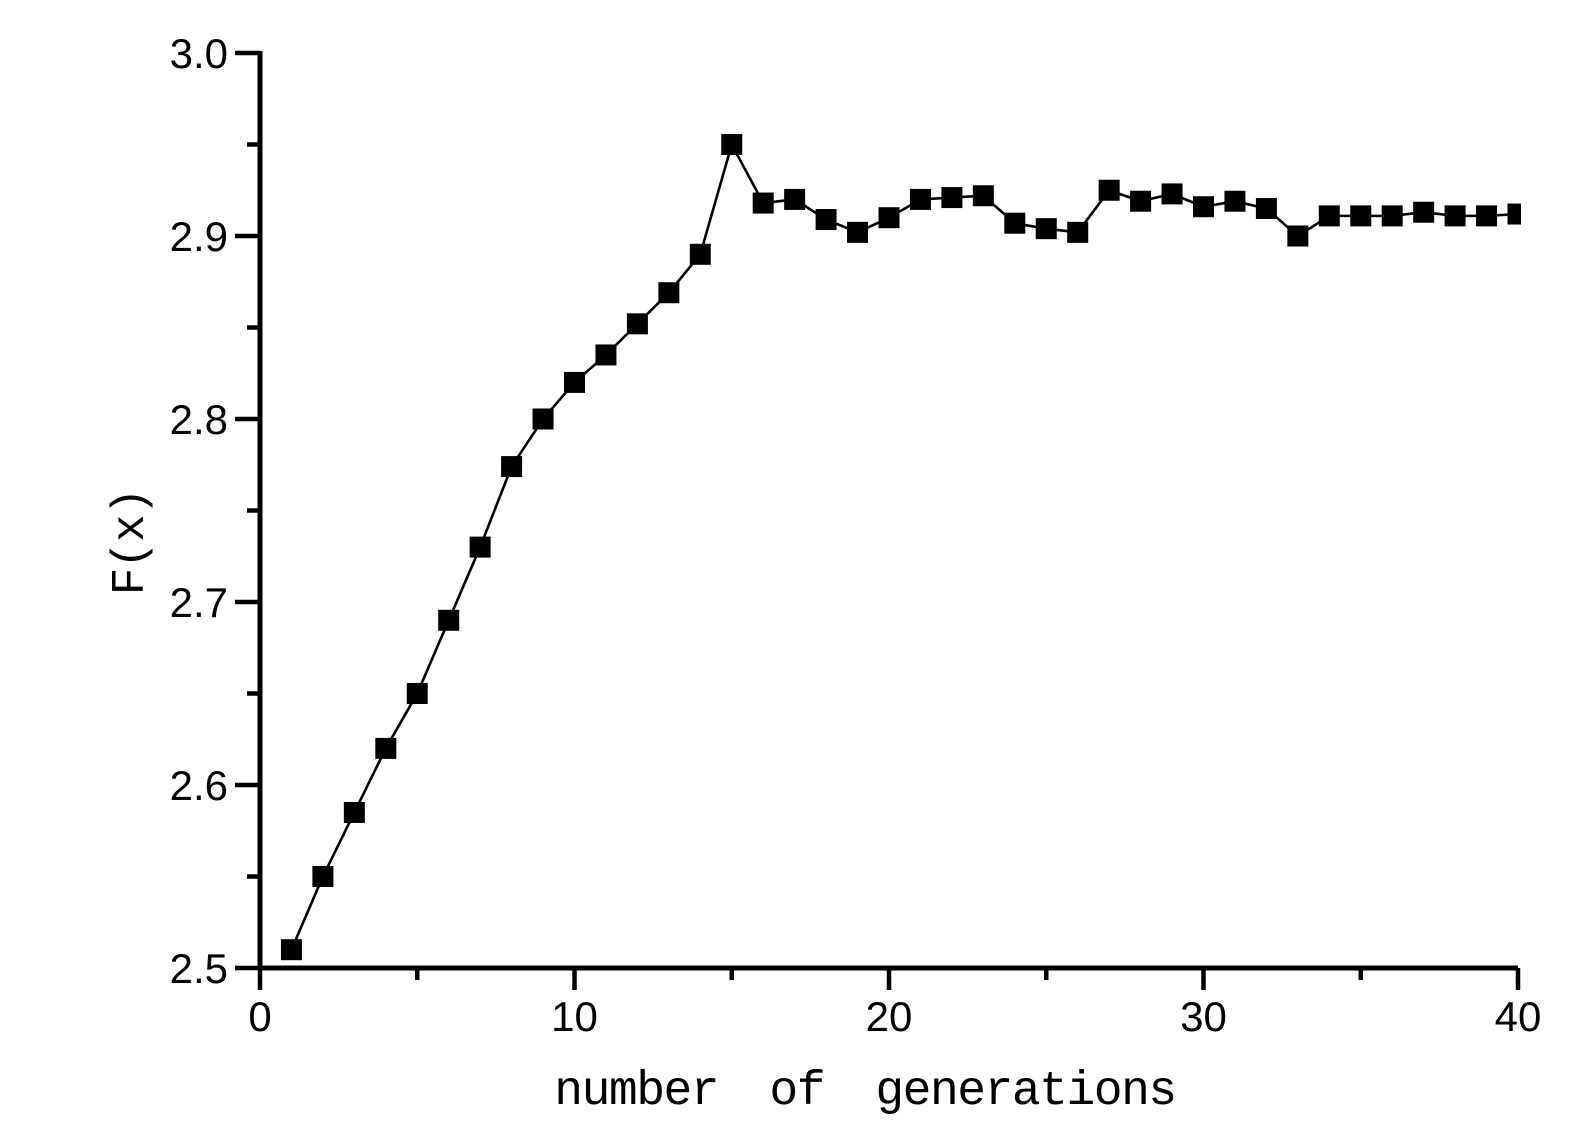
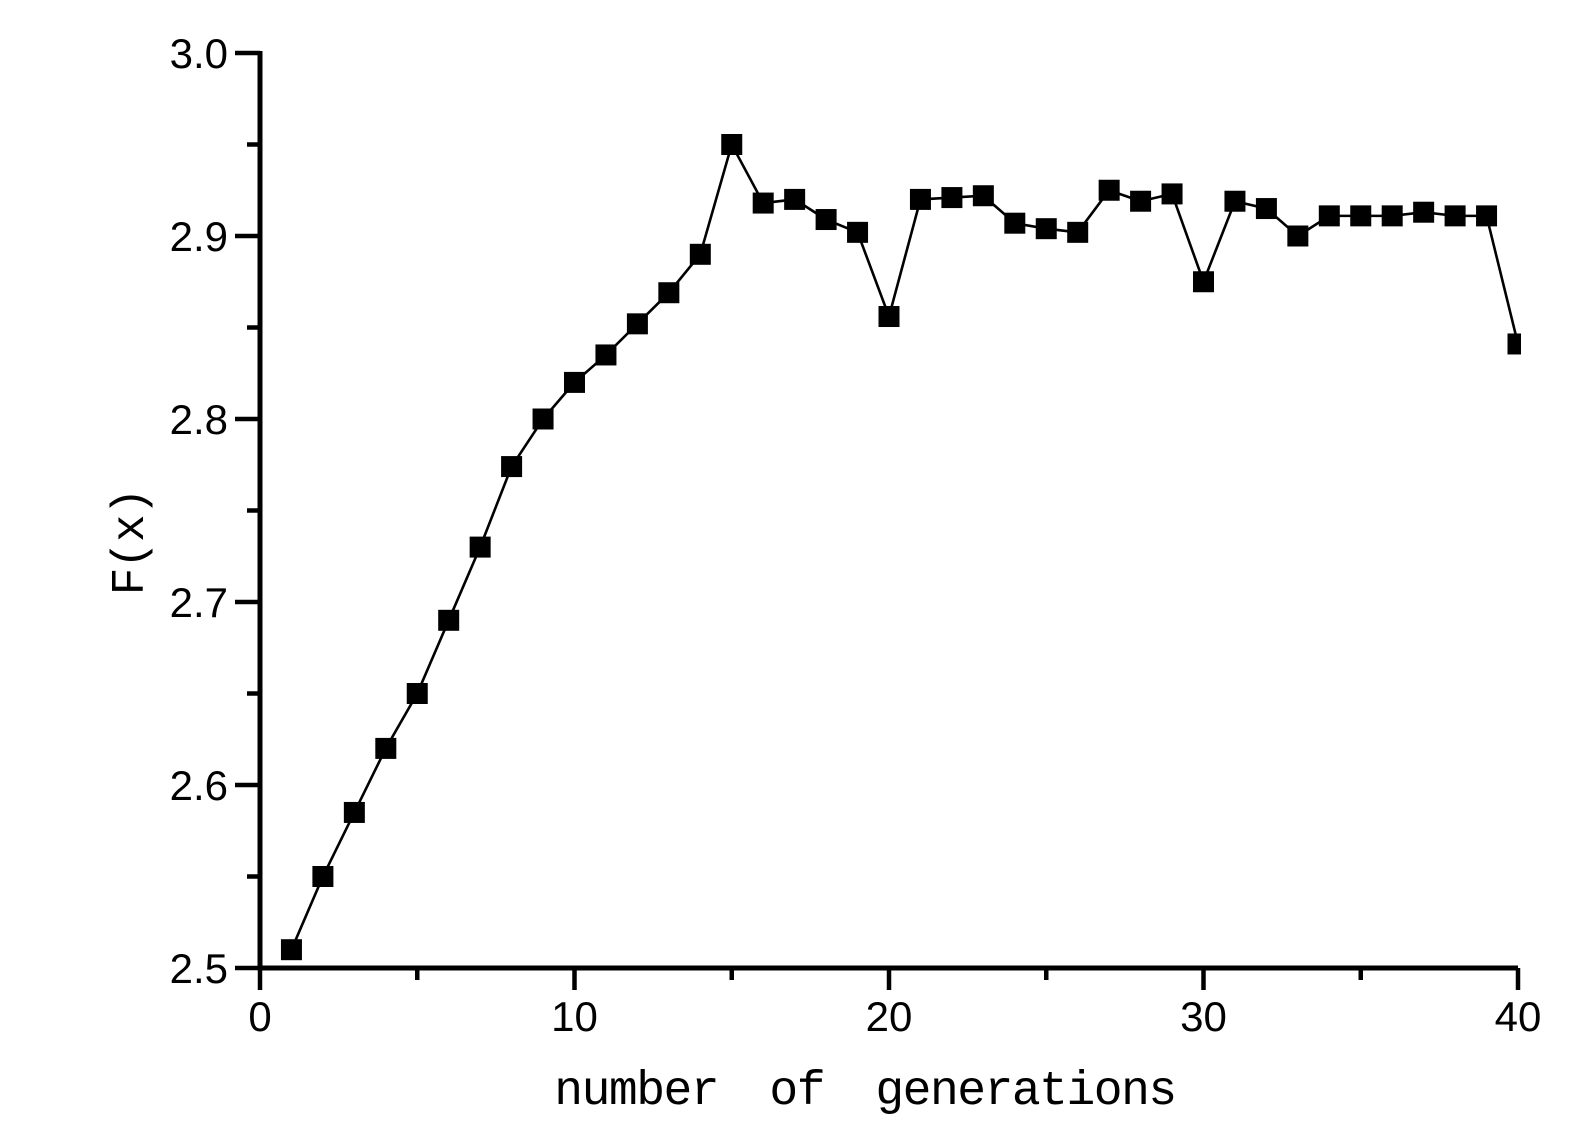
20: 2.910 -> 2.856
30: 2.916 -> 2.875
40: 2.912 -> 2.841
